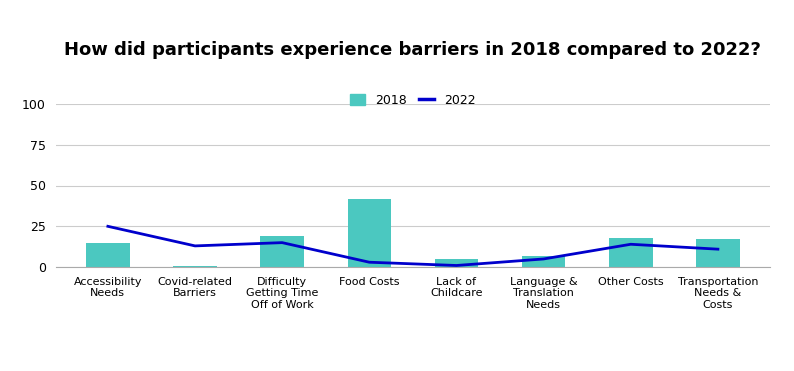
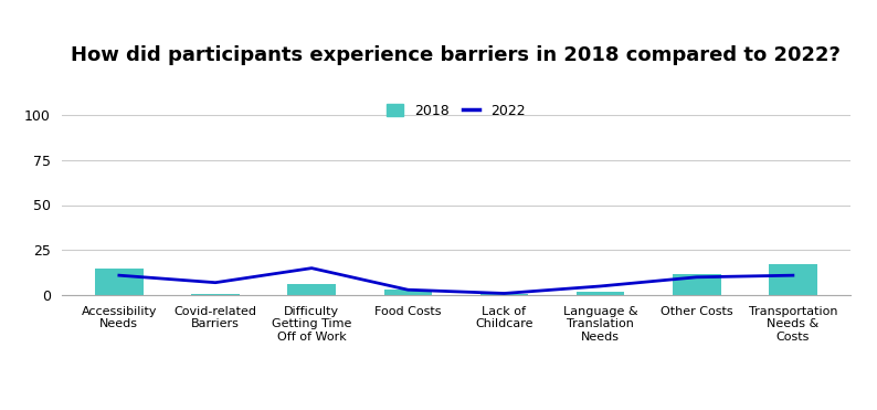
2022/Accessibility Needs: 25 -> 11
2022/Covid-related Barriers: 13 -> 7
2018/Difficulty Getting Time Off of Work: 19 -> 6
2018/Food Costs: 42 -> 3
2018/Lack of Childcare: 5 -> 0
2018/Language & Translation Needs: 7 -> 2
2018/Other Costs: 18 -> 12
2022/Other Costs: 14 -> 10
